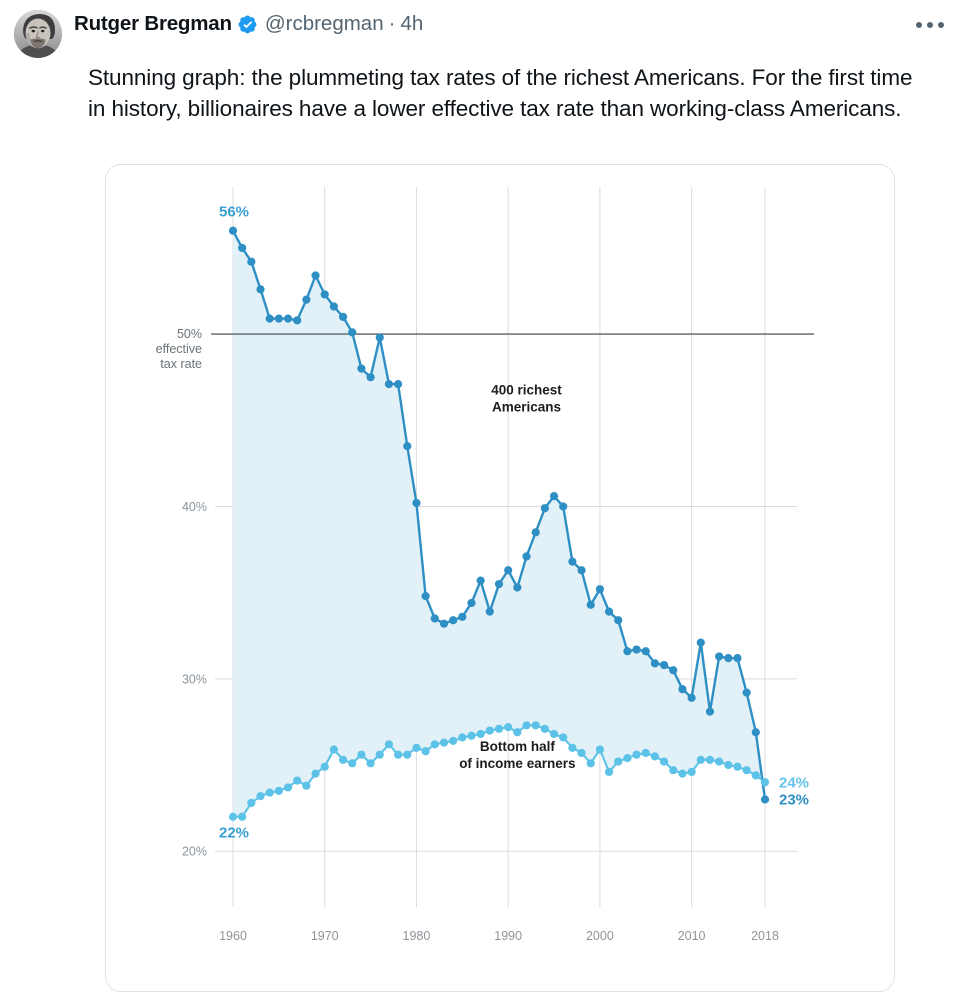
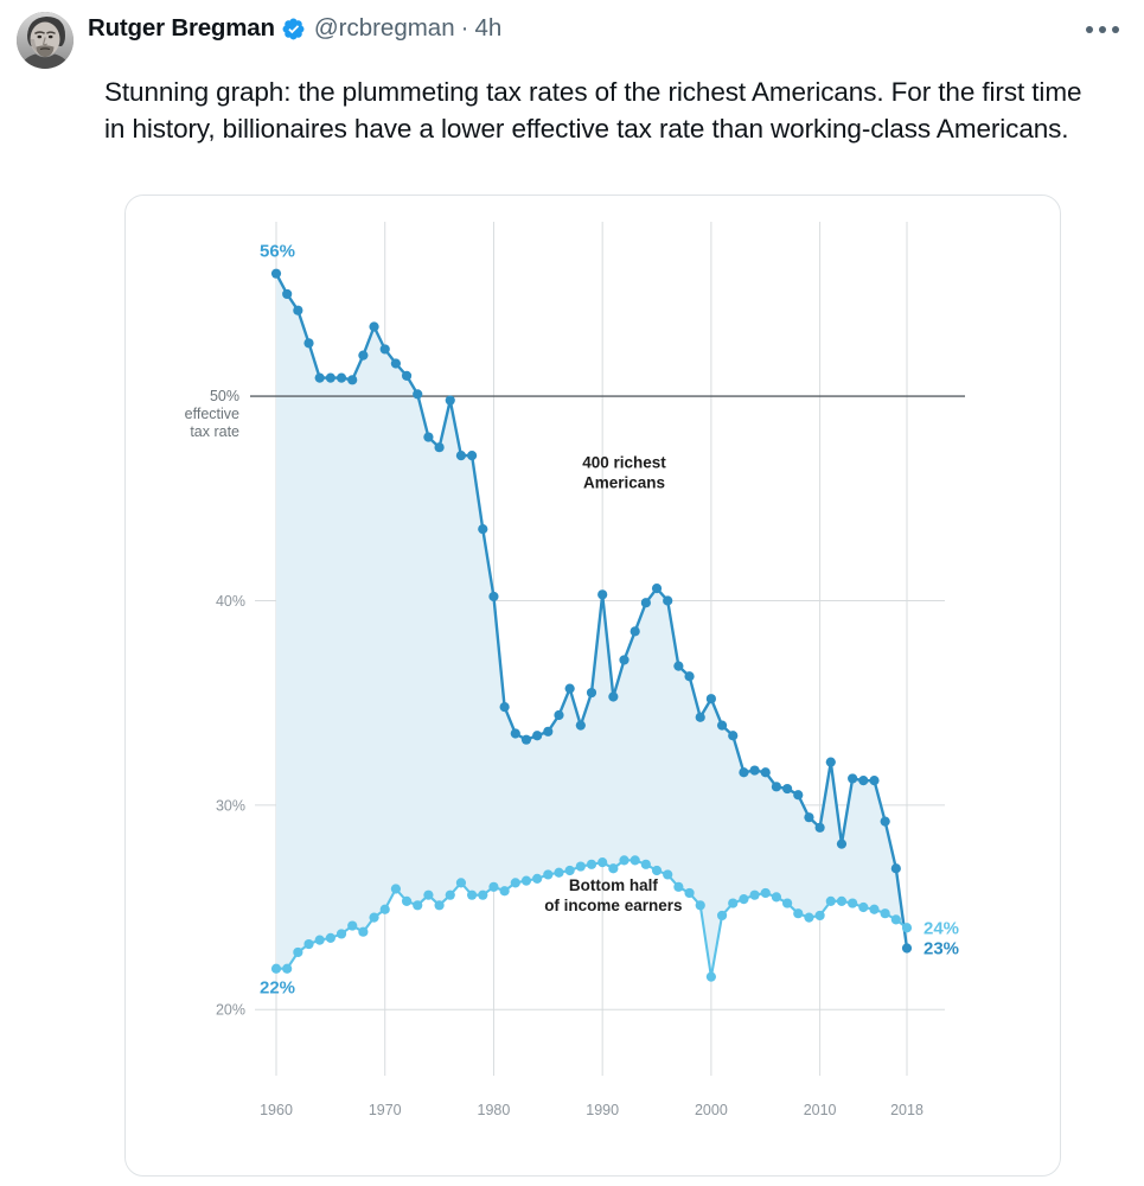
400 richest Americans/1990: 36.3% -> 40.3%
Bottom half of income earners/2000: 25.9% -> 21.6%
